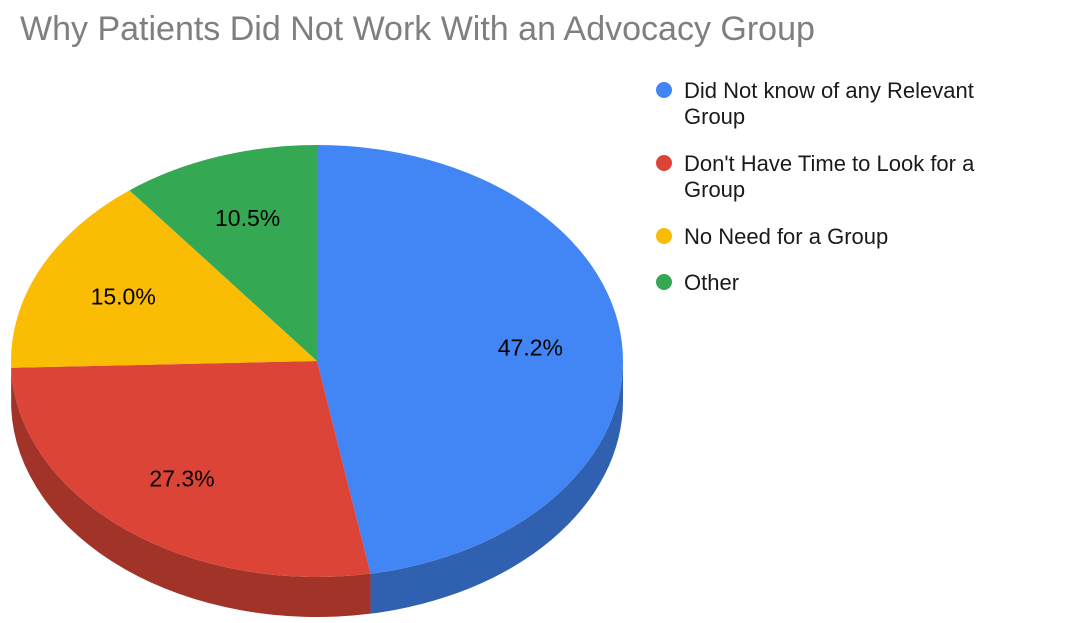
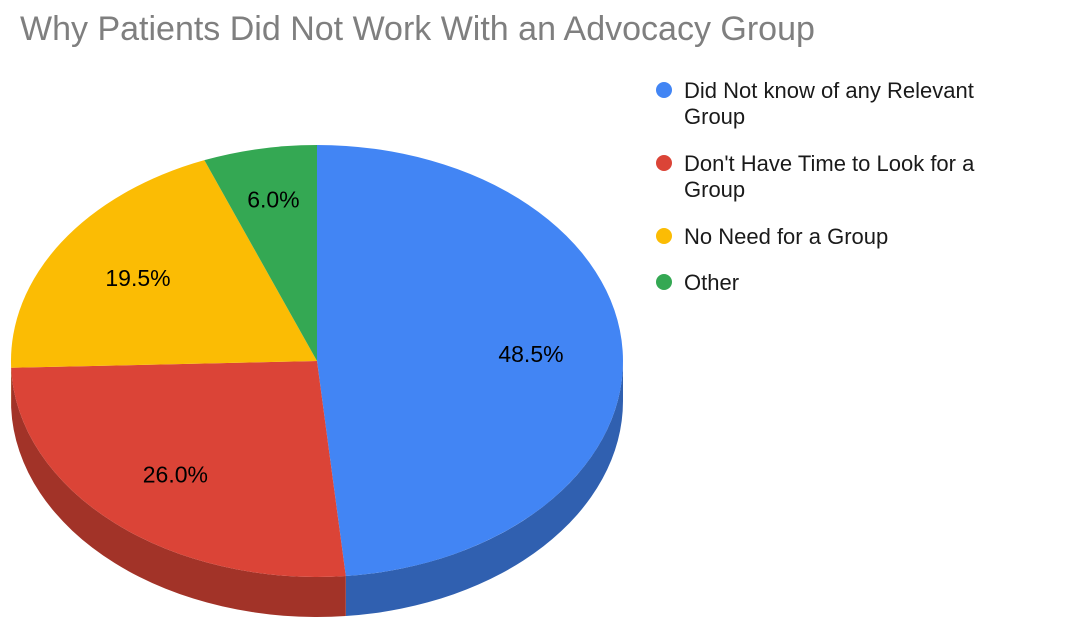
Did Not know of any Relevant Group: 47.2% -> 48.5%
Don't Have Time to Look for a Group: 27.3% -> 26.0%
No Need for a Group: 15.0% -> 19.5%
Other: 10.5% -> 6.0%
